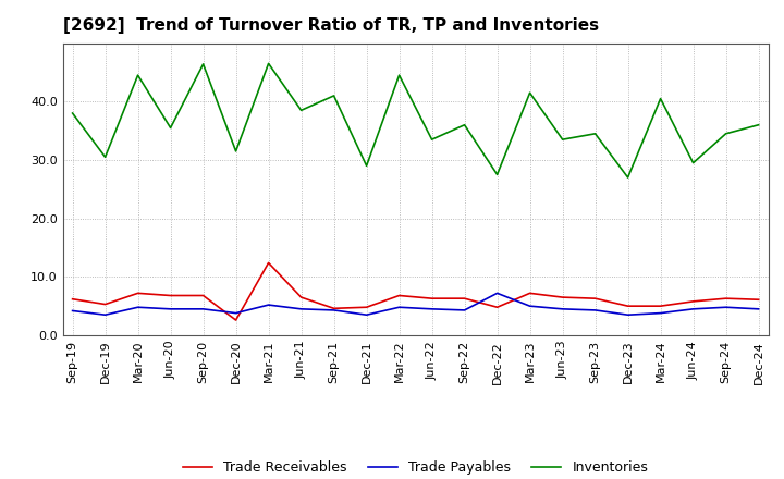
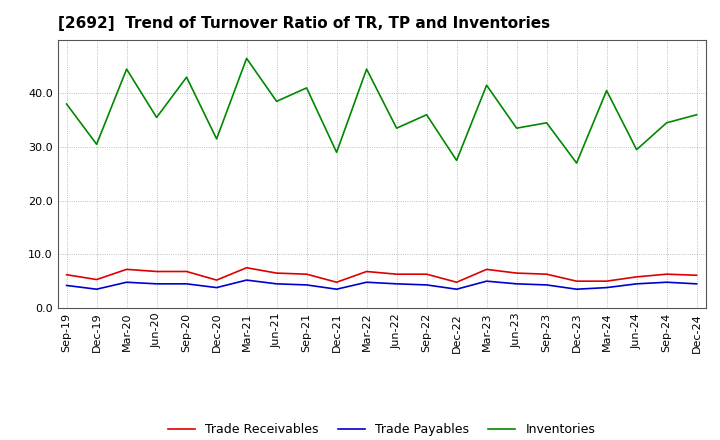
Inventories/Sep-20: 46.4 -> 43.0
Trade Receivables/Dec-20: 2.6 -> 5.2
Trade Receivables/Mar-21: 12.4 -> 7.5
Trade Receivables/Sep-21: 4.6 -> 6.3
Trade Payables/Dec-22: 7.2 -> 3.5
